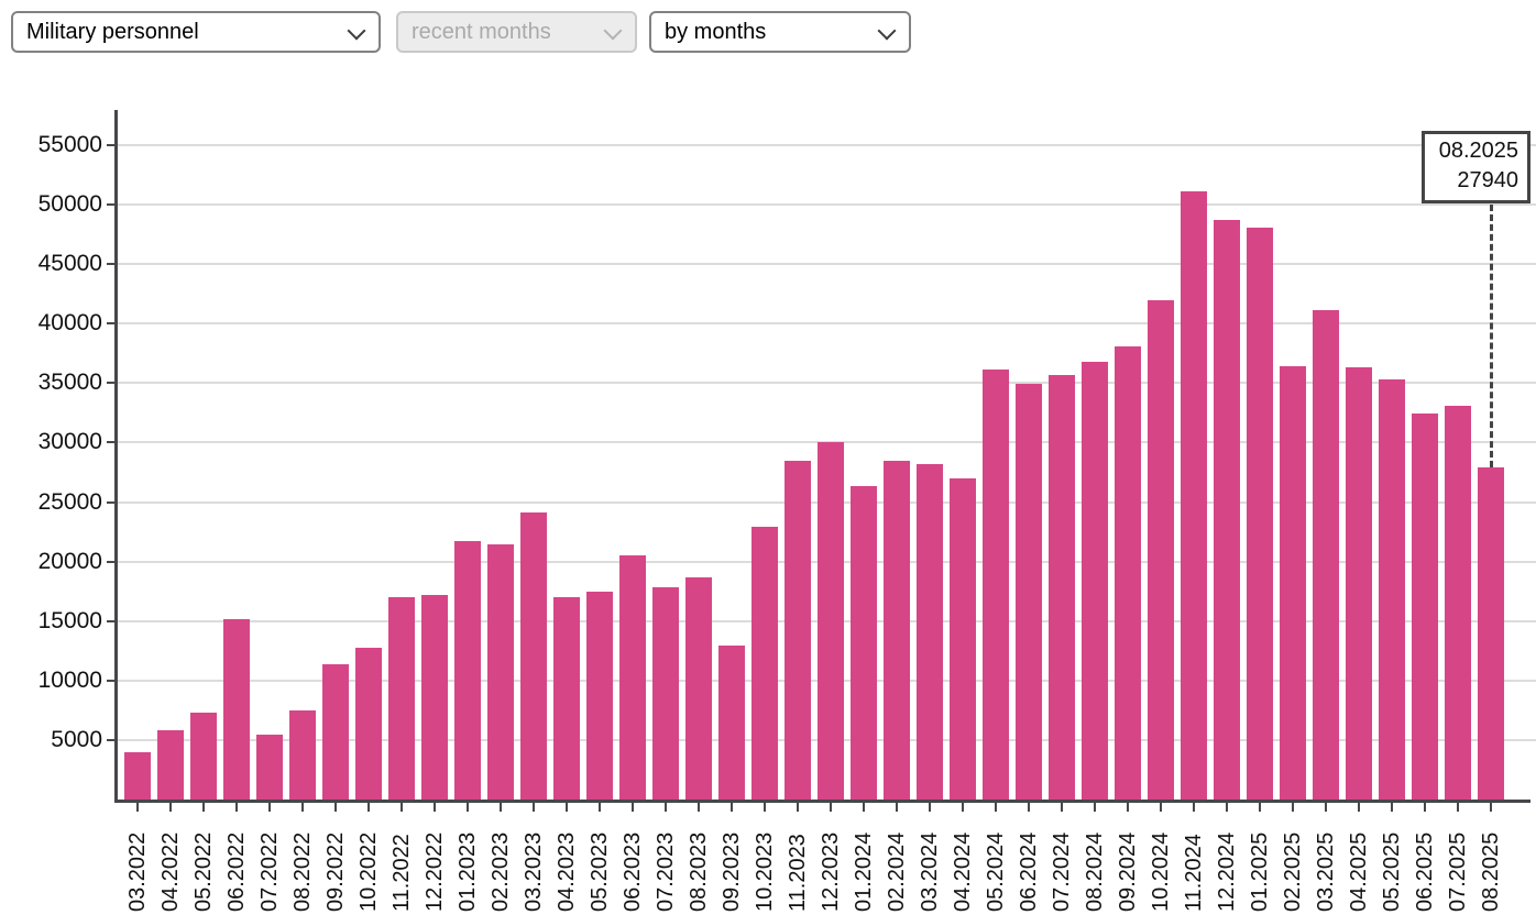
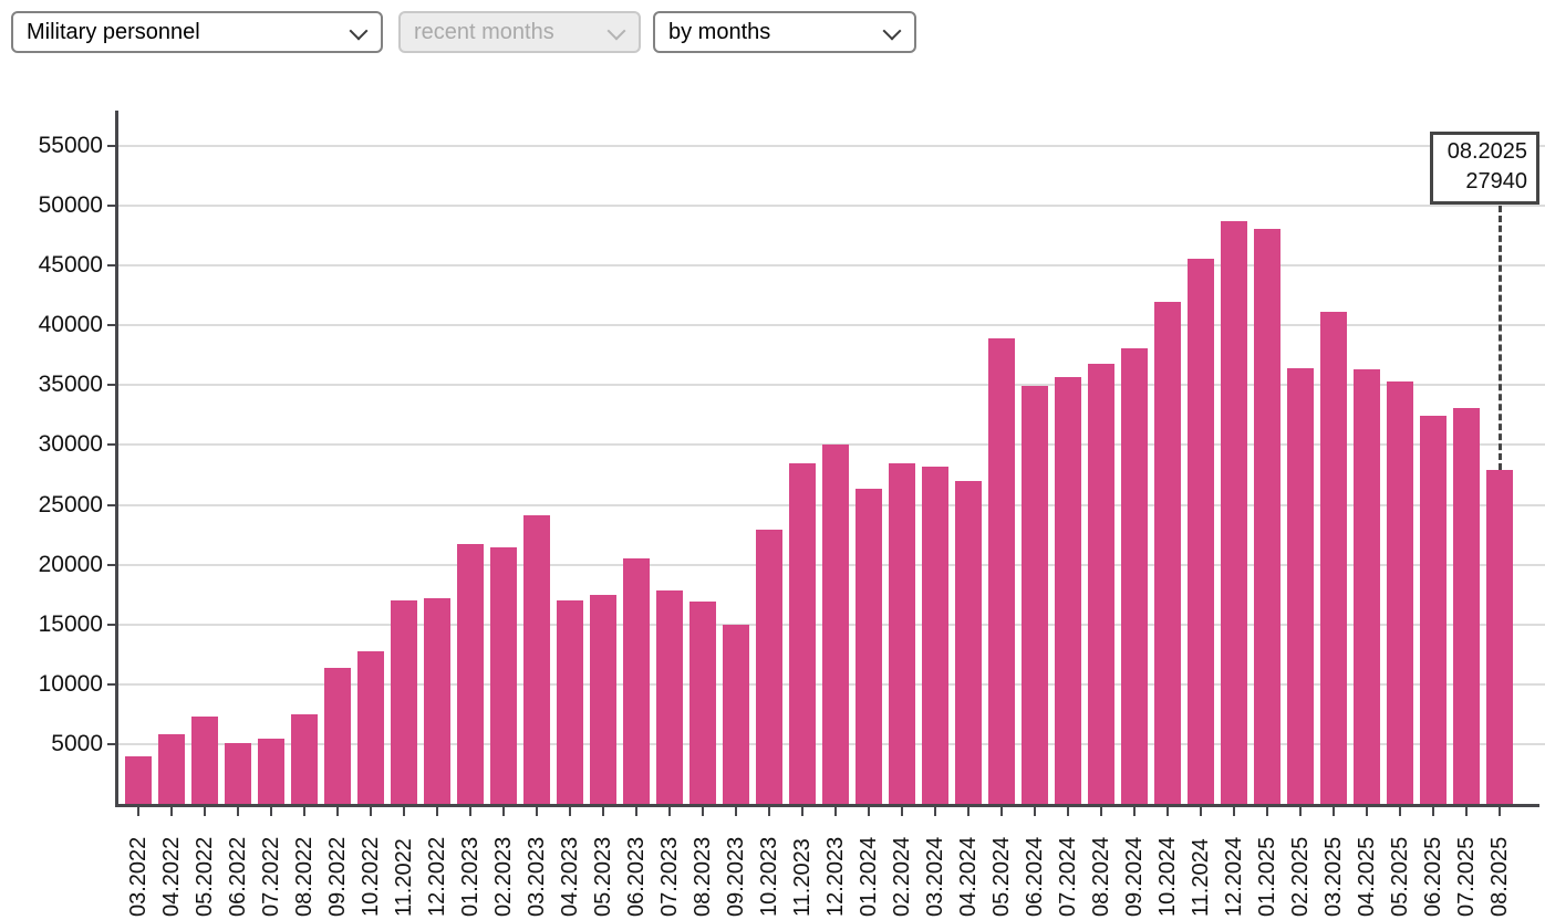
06.2022: 15200 -> 5100
08.2023: 18700 -> 16900
09.2023: 12900 -> 15000
05.2024: 36100 -> 38900
11.2024: 51100 -> 45600
